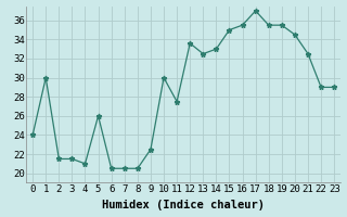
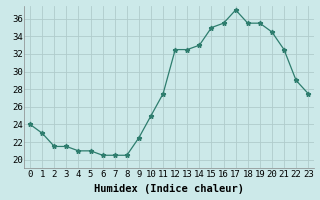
1: 30.0 -> 23.0
5: 26.0 -> 21.0
10: 30.0 -> 25.0
12: 33.6 -> 32.5
23: 29.0 -> 27.5
